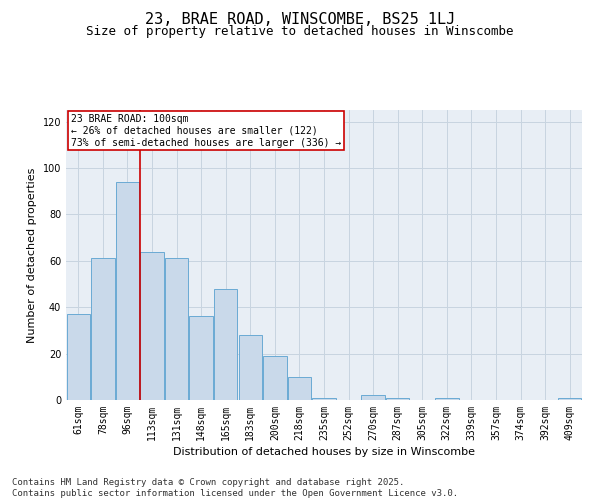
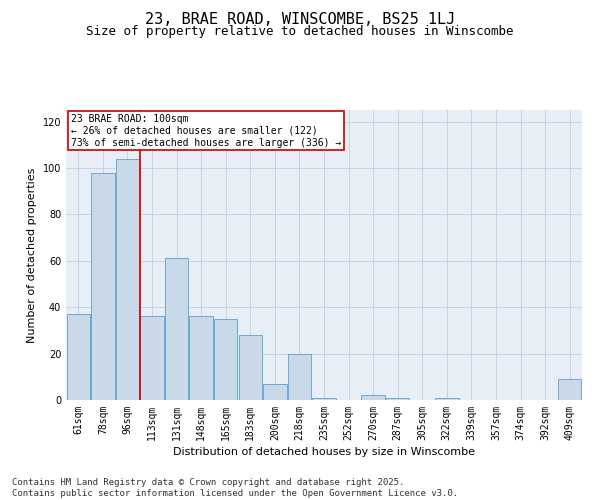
78sqm: 61 -> 98
96sqm: 94 -> 104
113sqm: 64 -> 36
165sqm: 48 -> 35
200sqm: 19 -> 7
218sqm: 10 -> 20
409sqm: 1 -> 9
